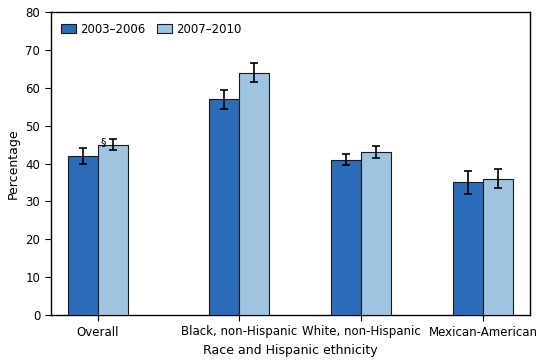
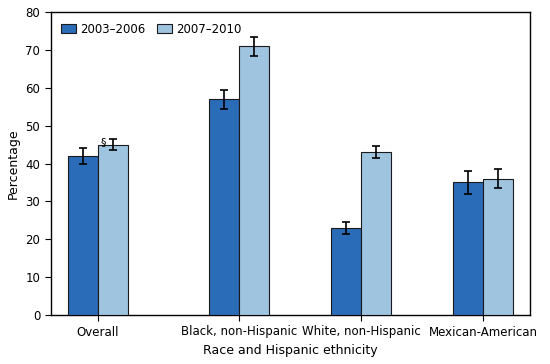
2007–2010/Black, non-Hispanic: 64 -> 71
2003–2006/White, non-Hispanic: 41 -> 23
